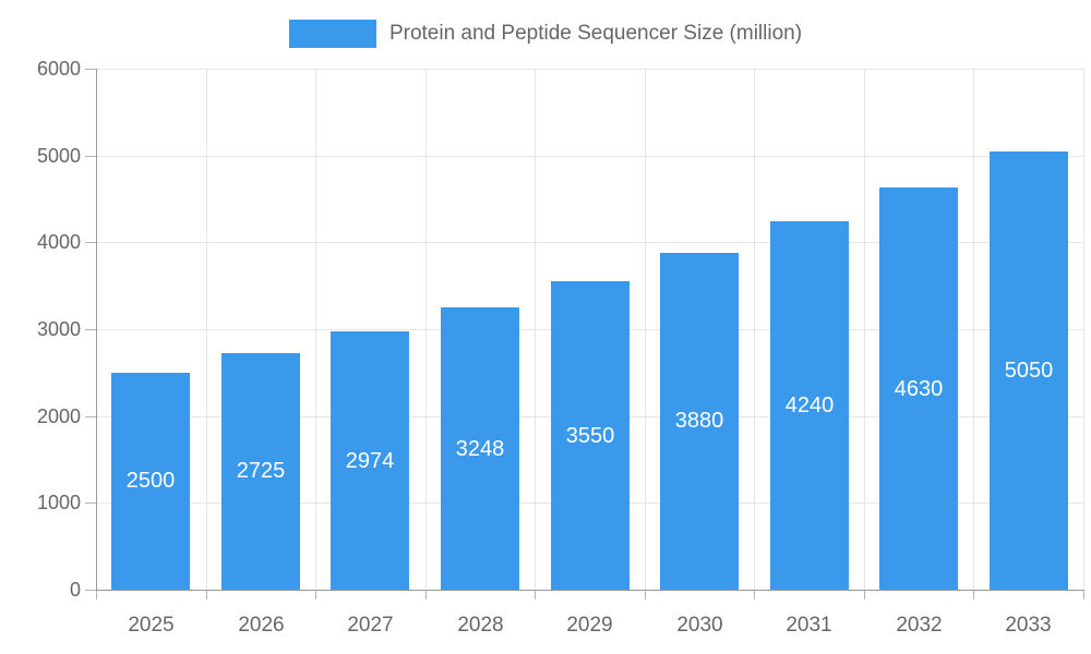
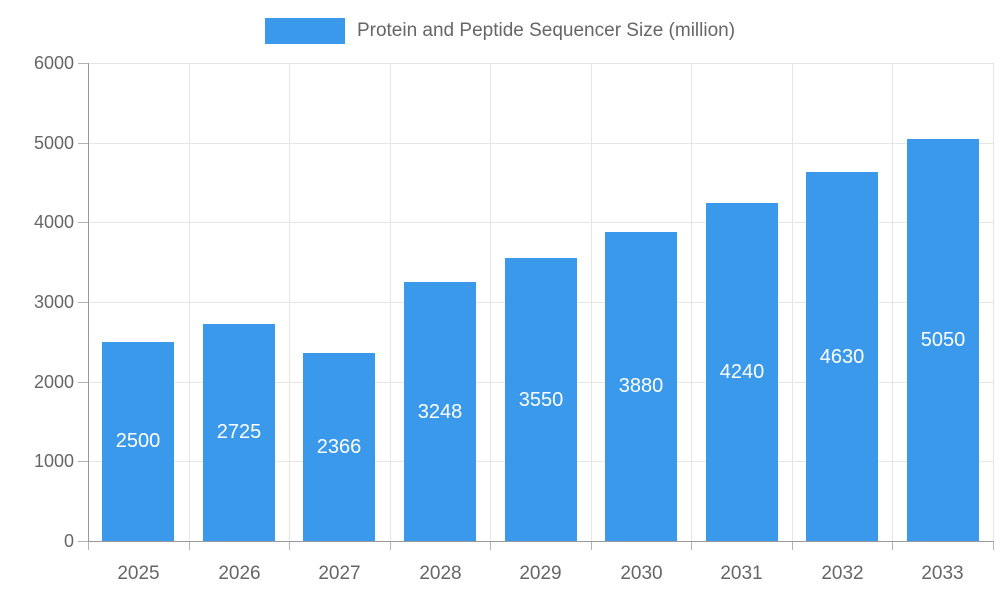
2027: 2974 -> 2366
